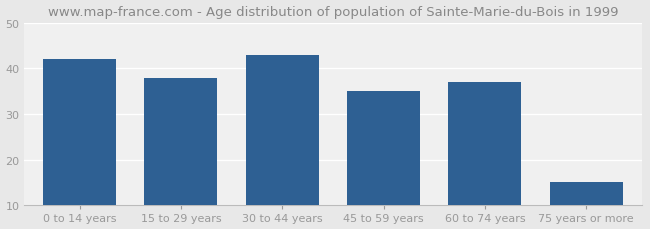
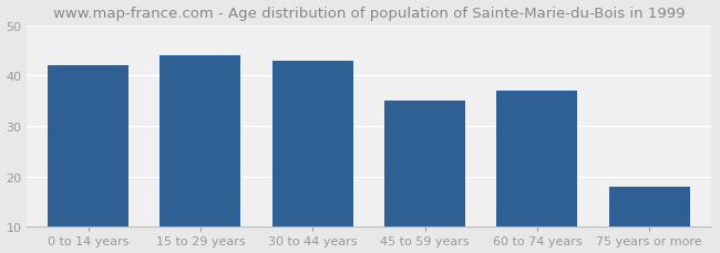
15 to 29 years: 38 -> 44
75 years or more: 15 -> 18
